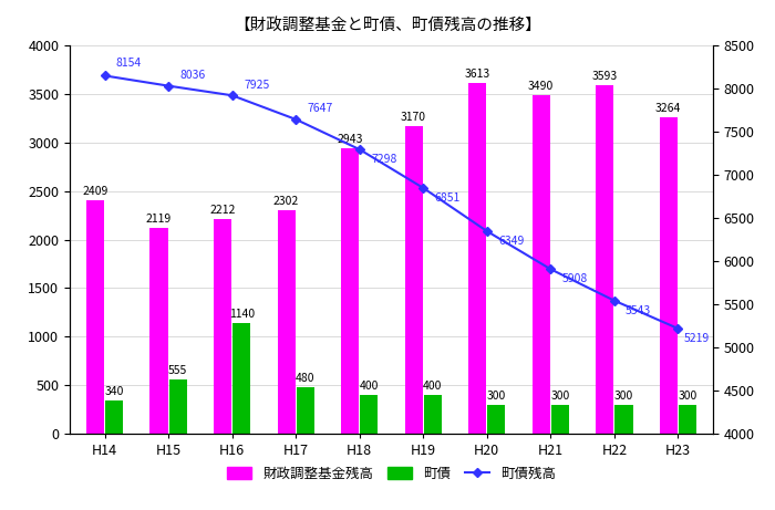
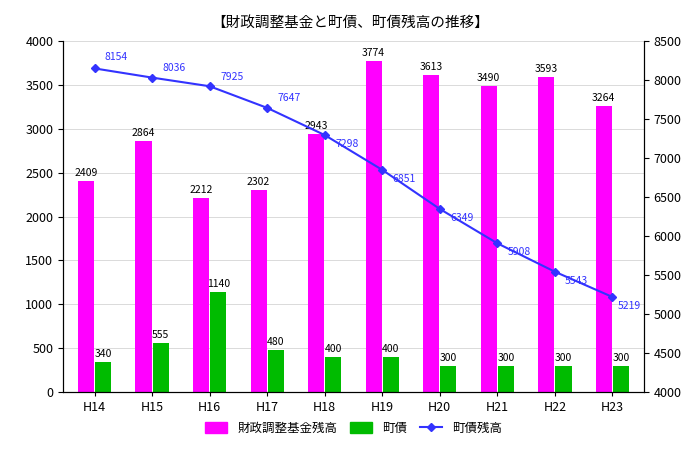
財政調整基金残高/H15: 2119 -> 2864
財政調整基金残高/H19: 3170 -> 3774
